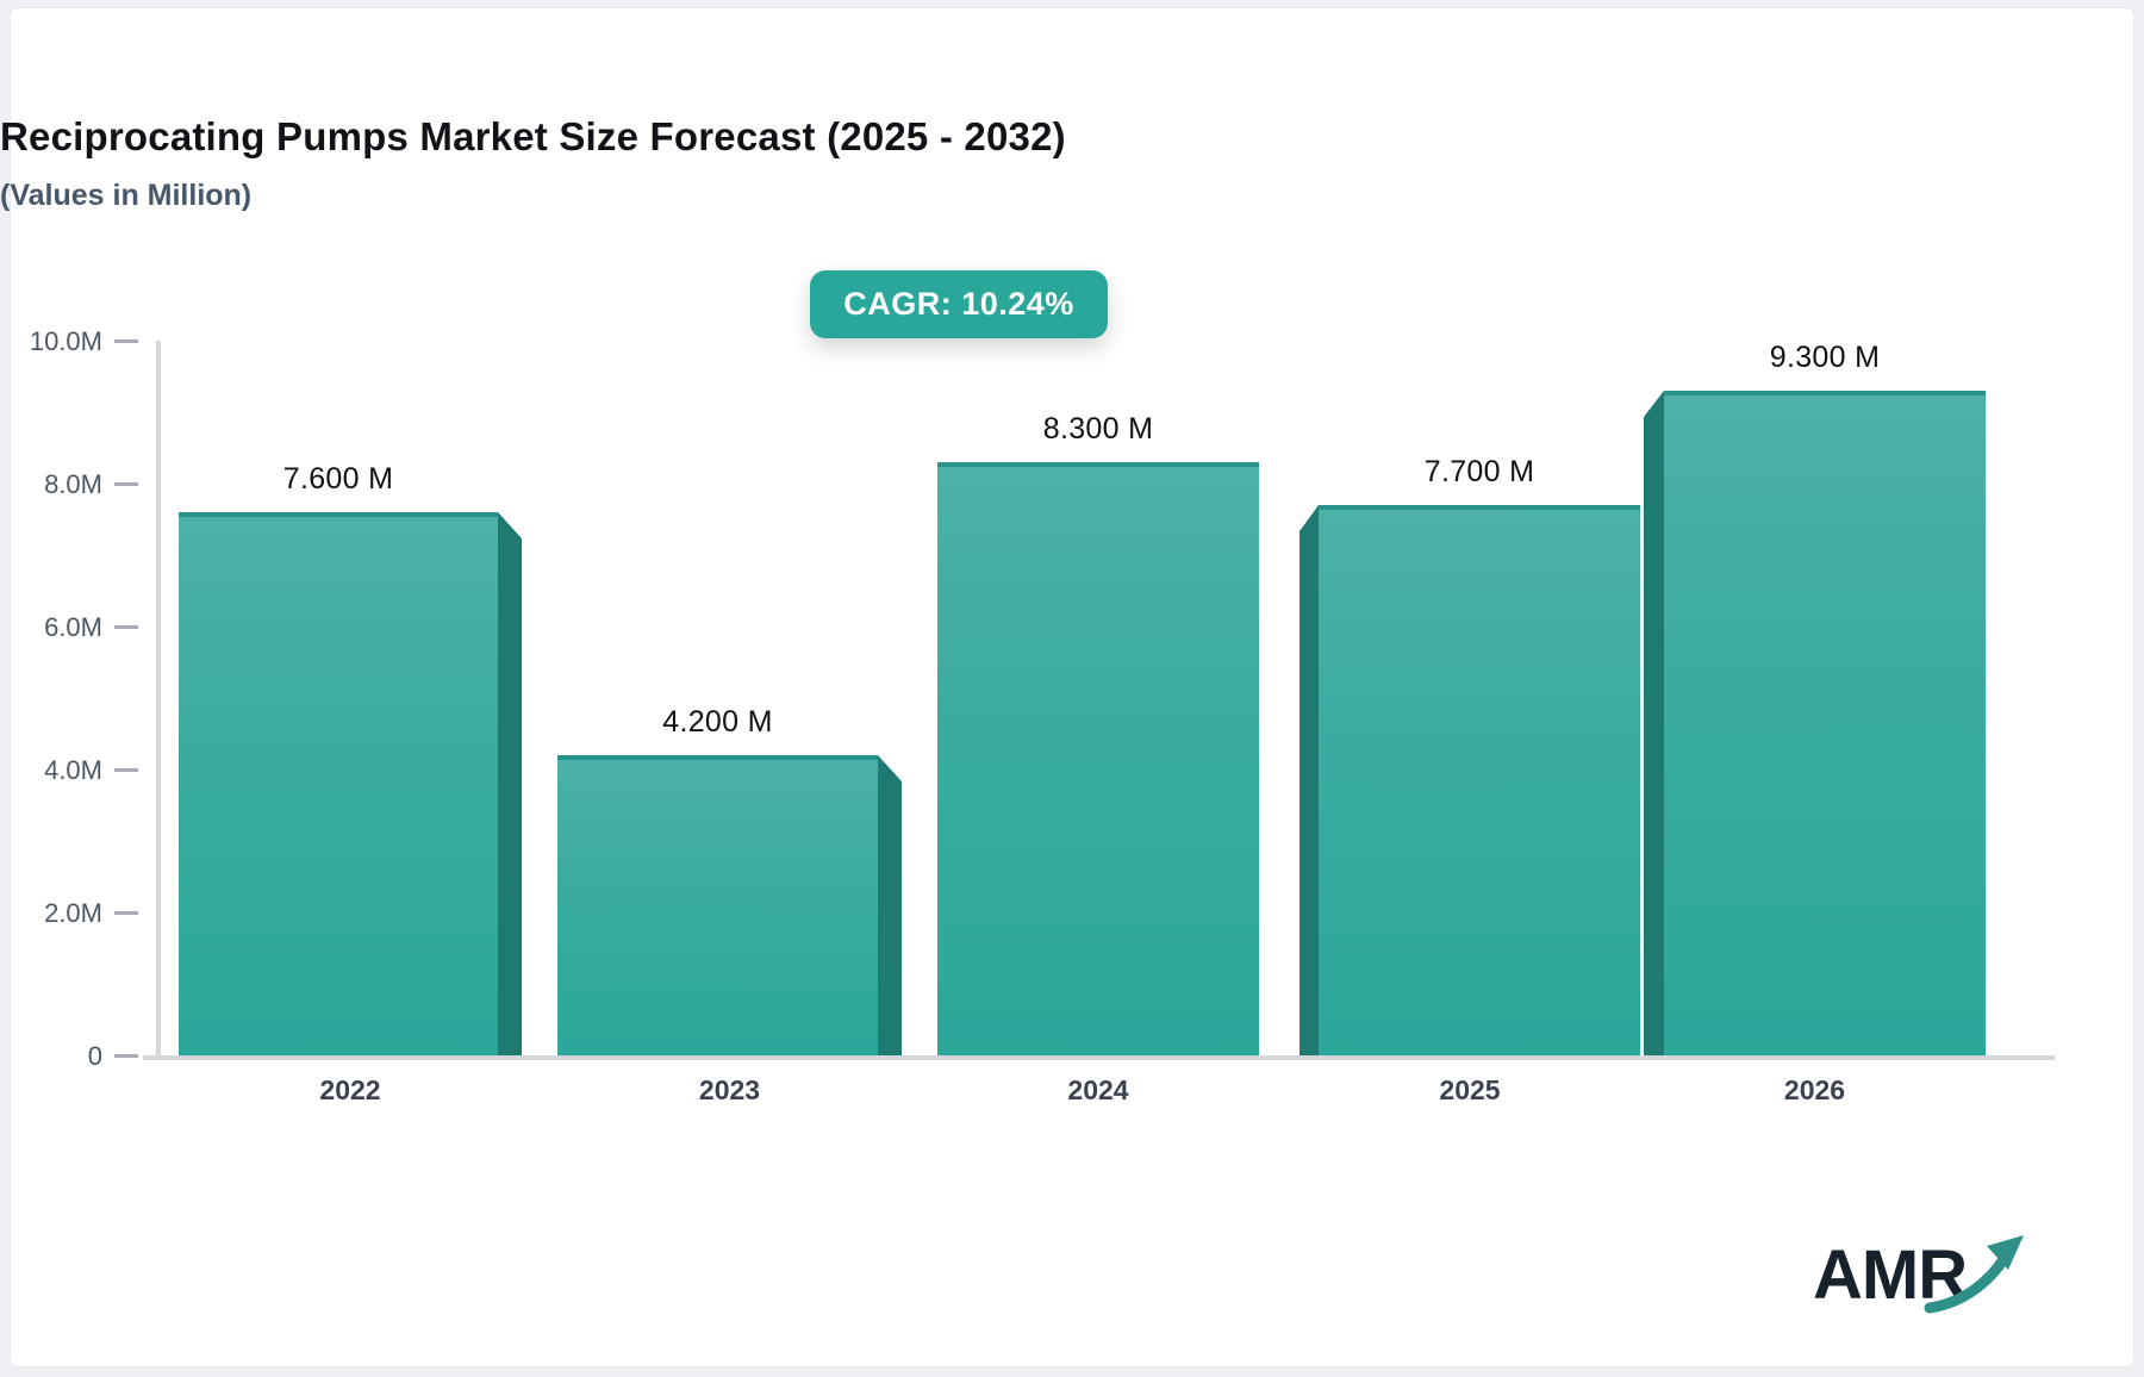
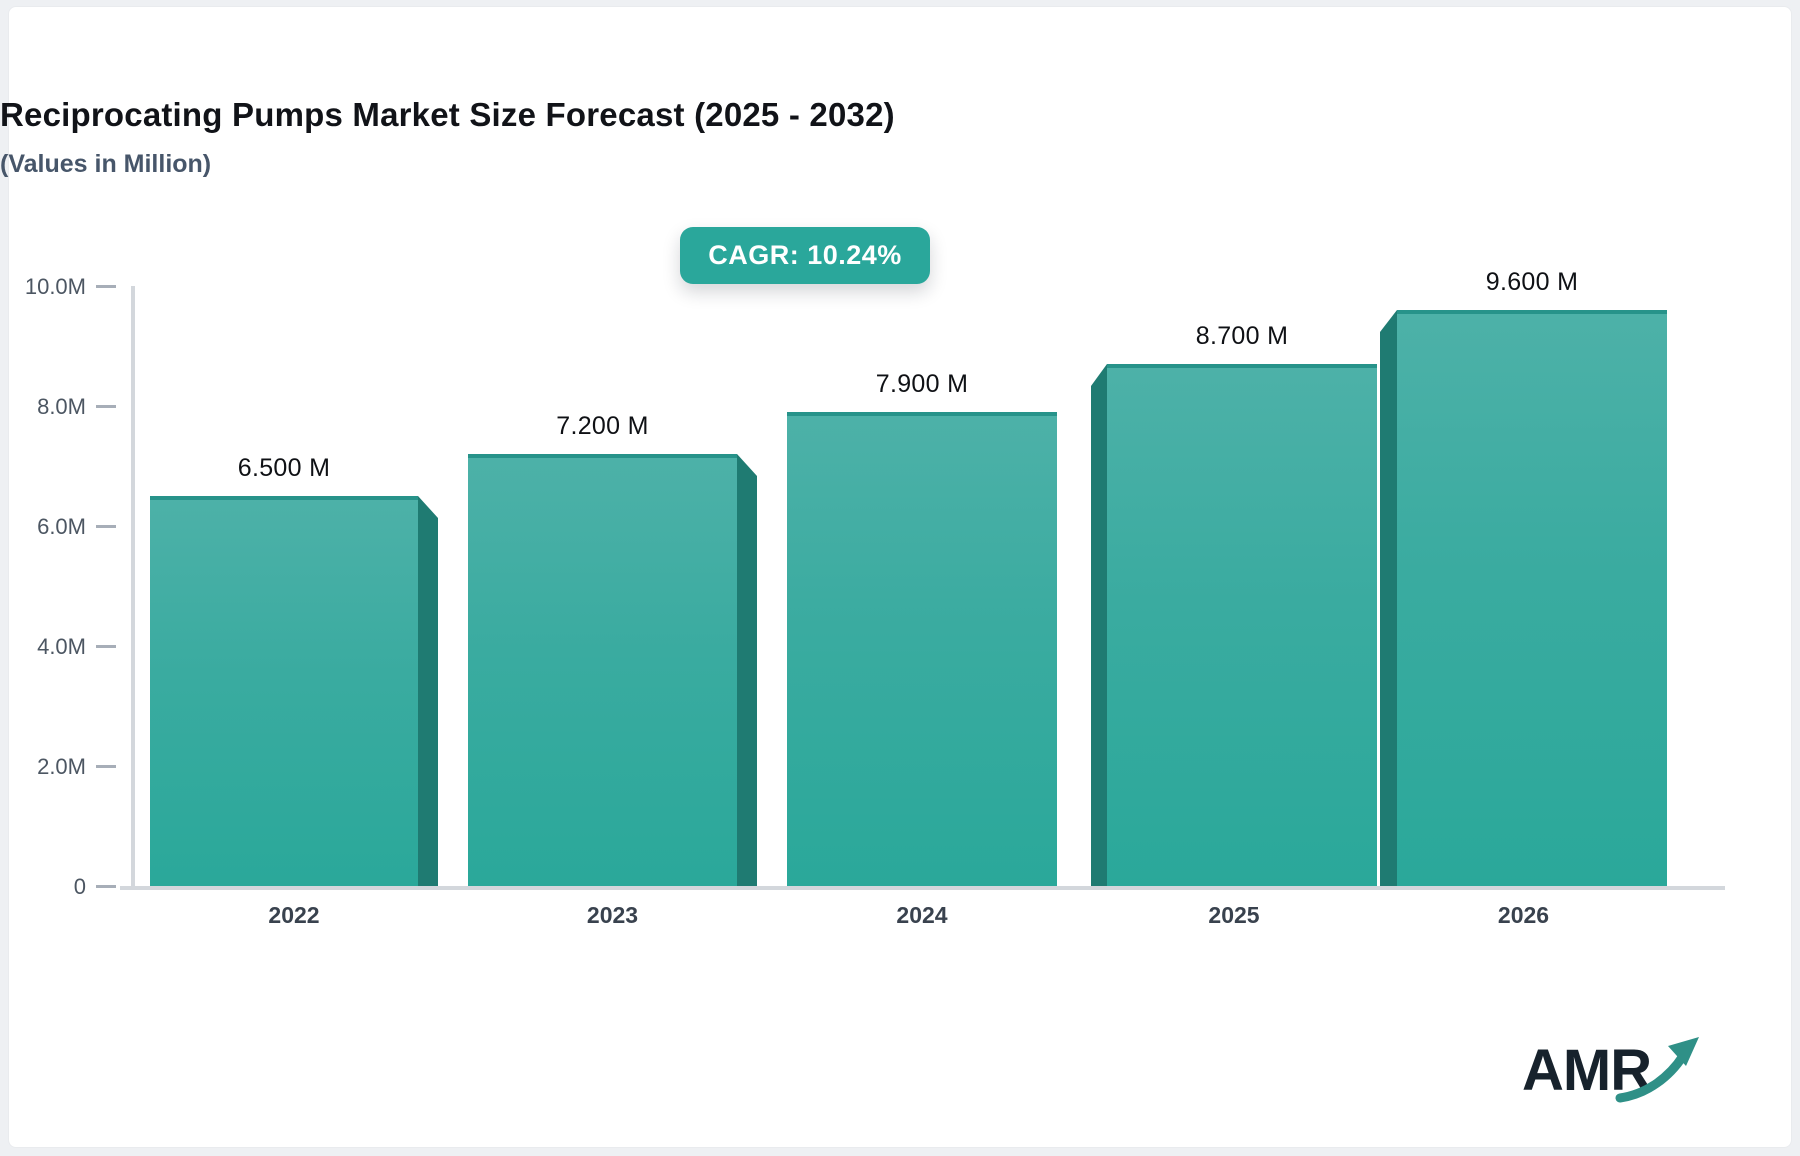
2022: 7.600 -> 6.500
2023: 4.200 -> 7.200
2024: 8.300 -> 7.900
2025: 7.700 -> 8.700
2026: 9.300 -> 9.600
